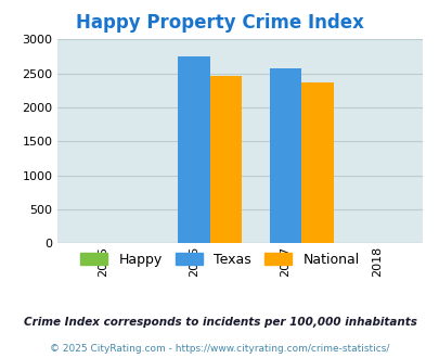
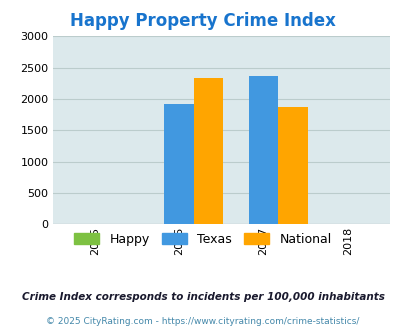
Texas/2016: 2750 -> 1920
National/2016: 2470 -> 2340
Texas/2017: 2570 -> 2360
National/2017: 2360 -> 1880
